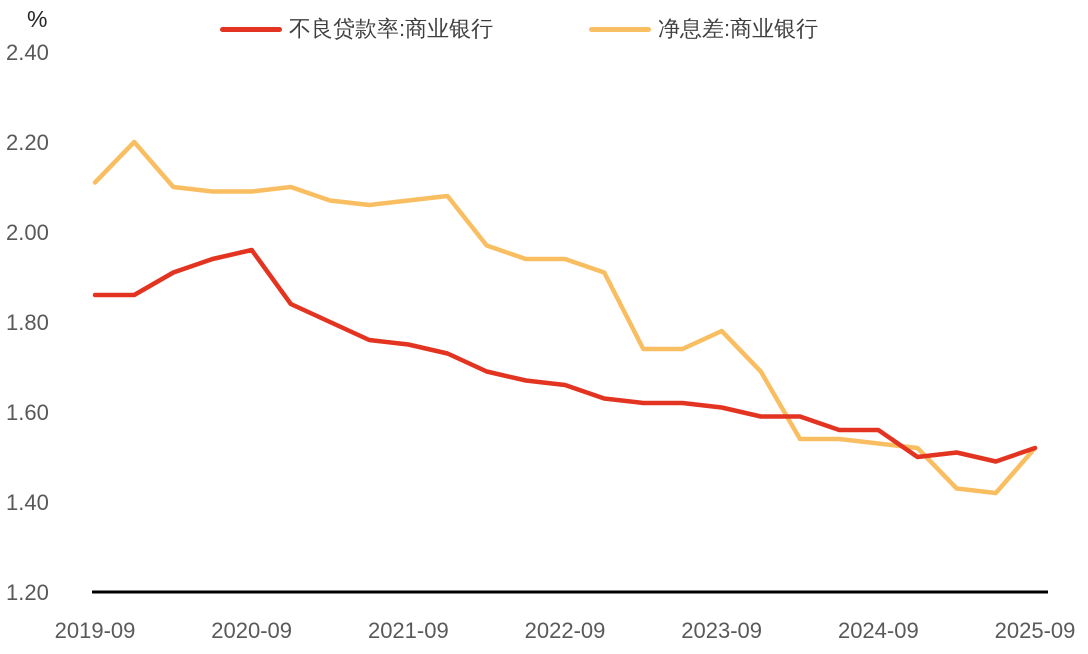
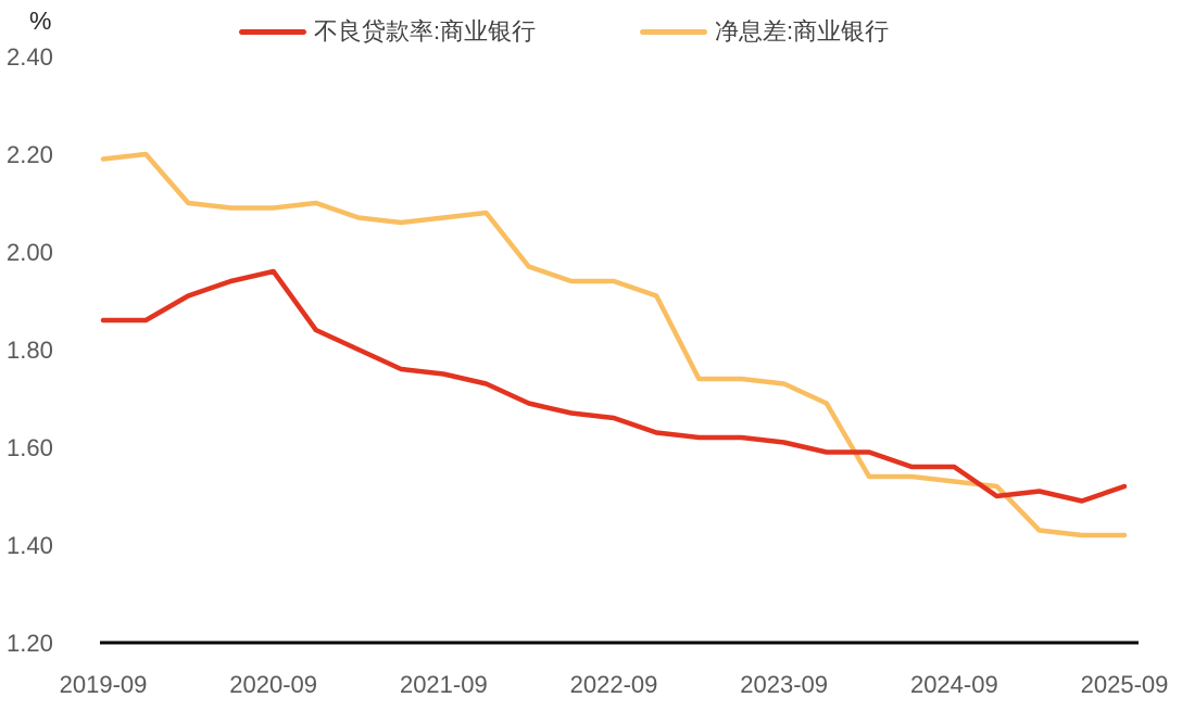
净息差:商业银行/2019-09: 2.11 -> 2.19
净息差:商业银行/2023-09: 1.78 -> 1.73
净息差:商业银行/2025-09: 1.52 -> 1.42
